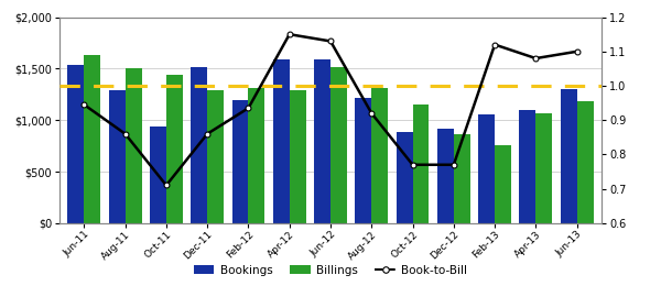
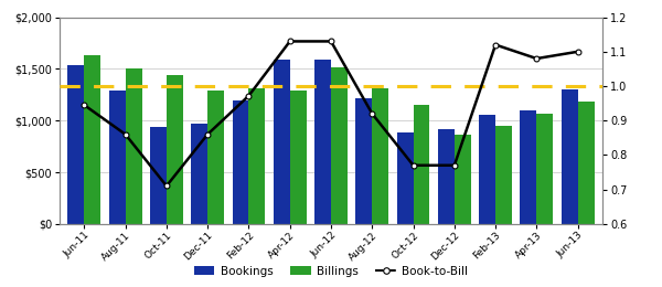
Bookings/Dec-11: $1,520 -> $970
Book-to-Bill/Feb-12: 0.935 -> 0.972
Book-to-Bill/Apr-12: 1.150 -> 1.130
Billings/Feb-13: $760 -> $950
